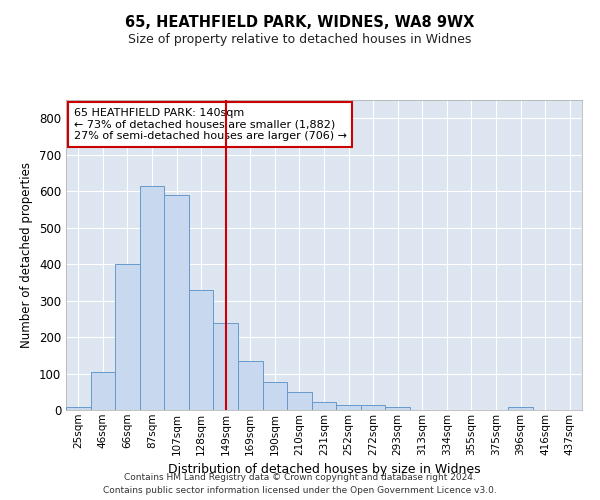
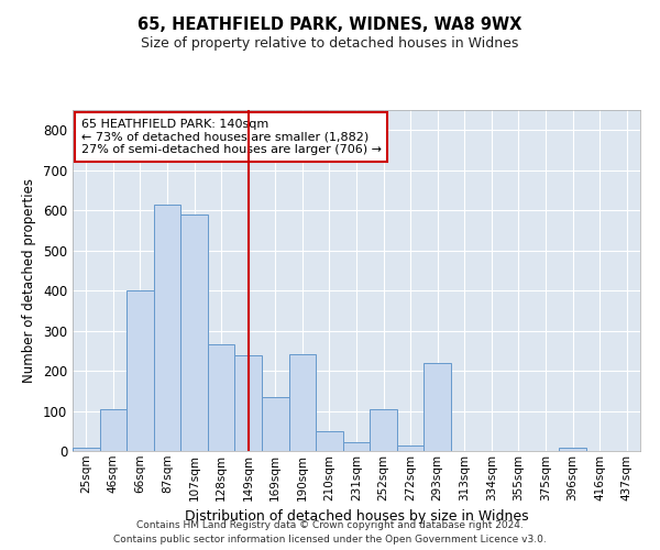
128sqm: 330 -> 265
190sqm: 76 -> 240
252sqm: 15 -> 105
293sqm: 8 -> 220
